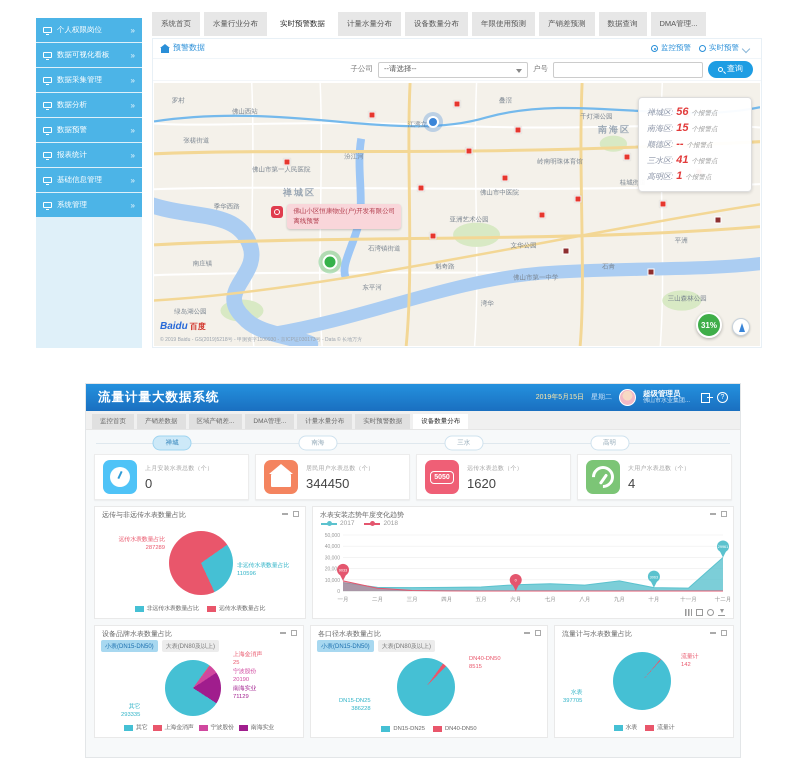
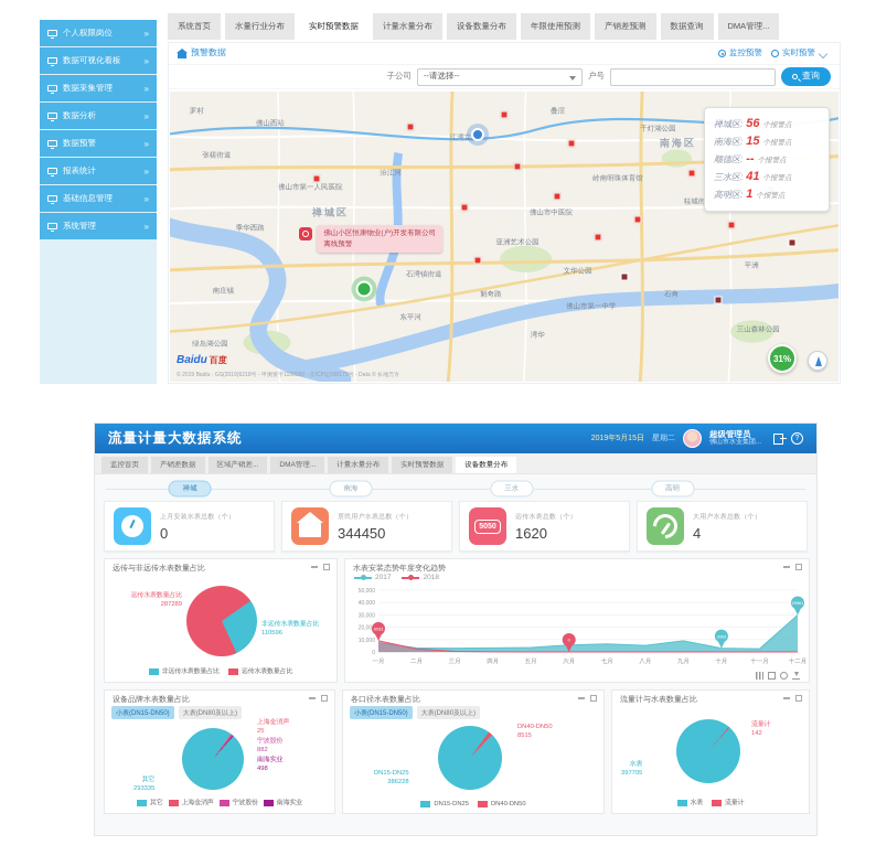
设备品牌水表数量占比/宁波股份: 20190 -> 882
设备品牌水表数量占比/南海实业: 71129 -> 498
